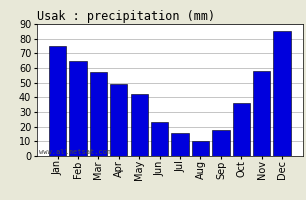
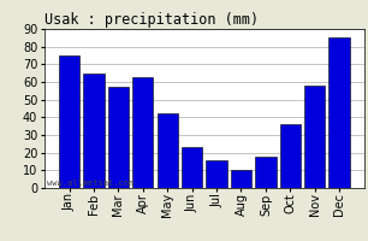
Apr: 49 -> 63
